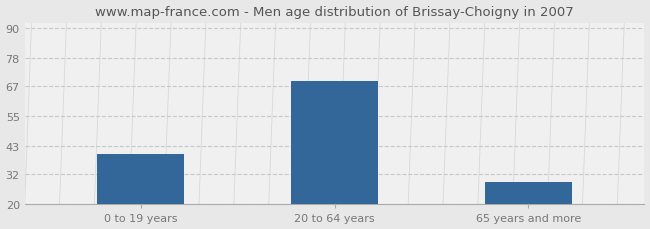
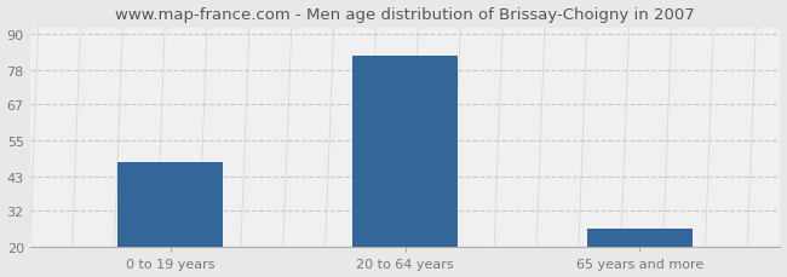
0 to 19 years: 40 -> 48
20 to 64 years: 69 -> 83
65 years and more: 29 -> 26
